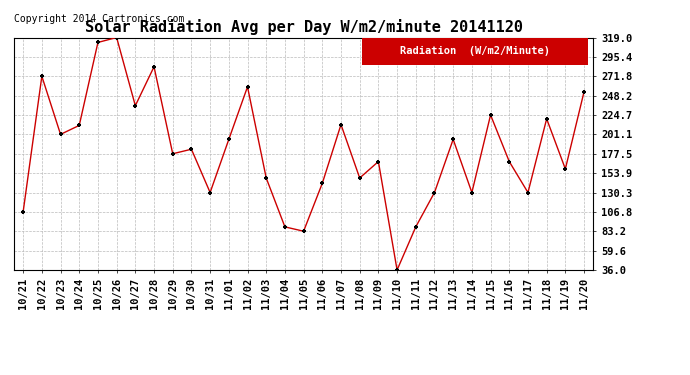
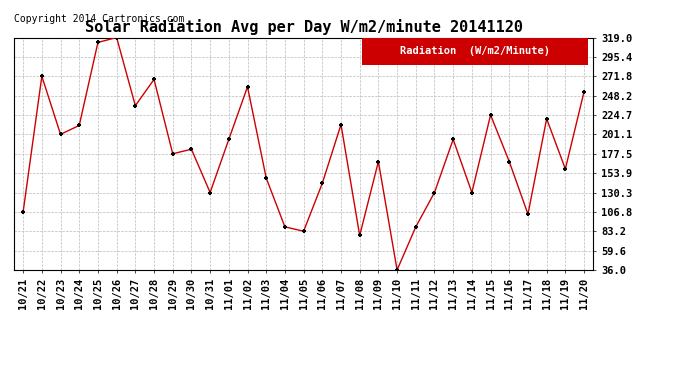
10/28: 283 -> 268
11/08: 148 -> 78
11/17: 130 -> 104
